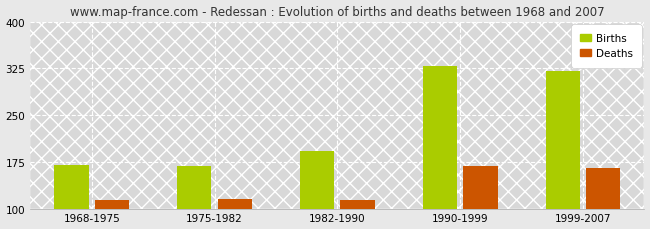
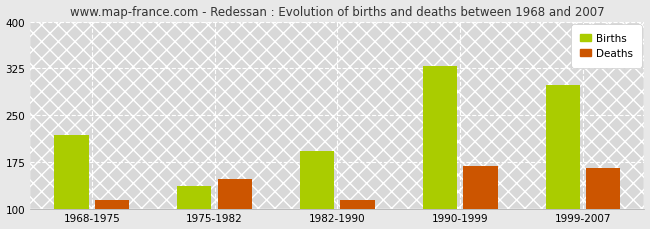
Births/1968-1975: 170 -> 218
Births/1975-1982: 168 -> 136
Deaths/1975-1982: 115 -> 148
Births/1999-2007: 320 -> 298
